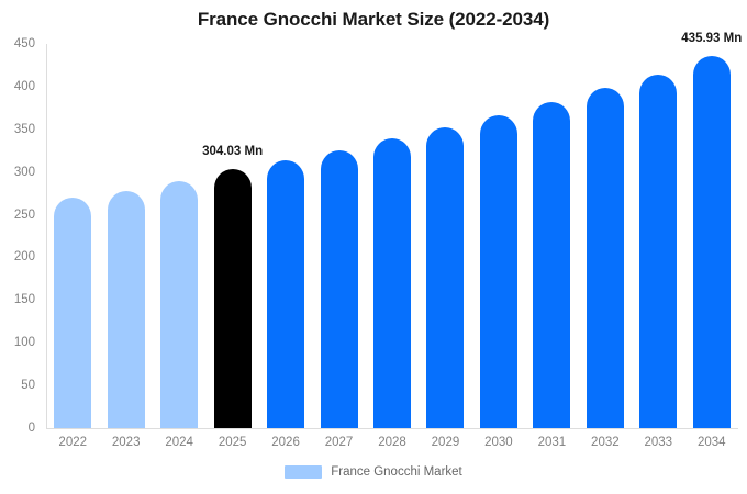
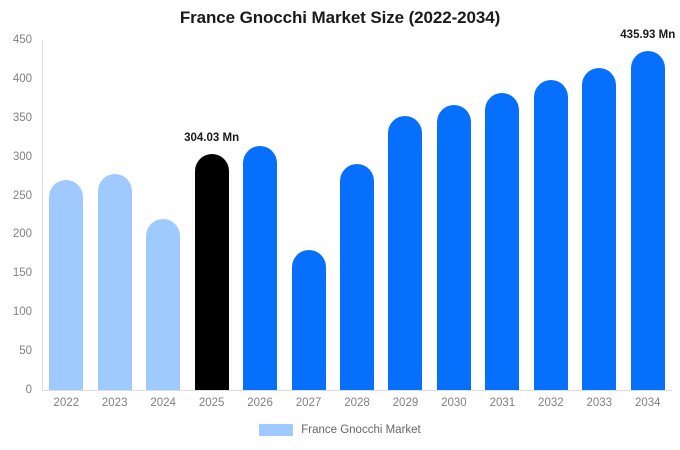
2024: 290 -> 220
2027: 320 -> 180
2028: 340 -> 290
